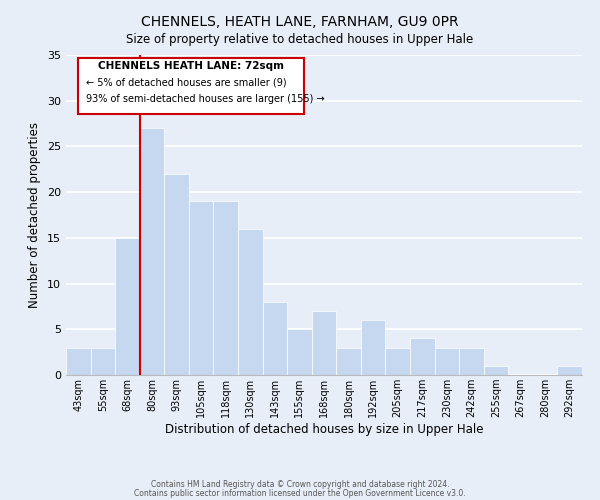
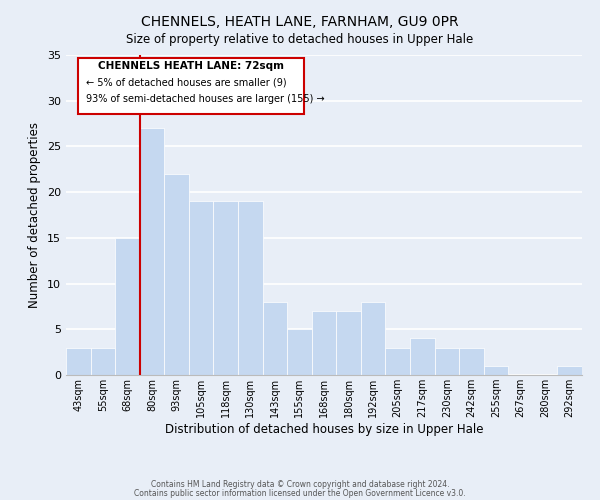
130sqm: 16 -> 19
180sqm: 3 -> 7
192sqm: 6 -> 8
